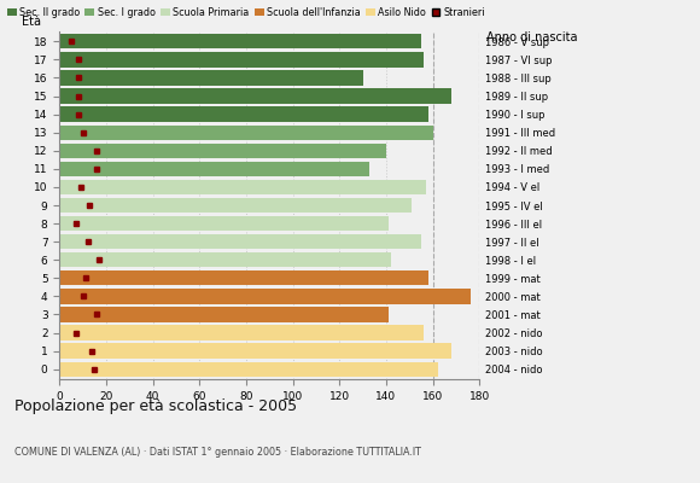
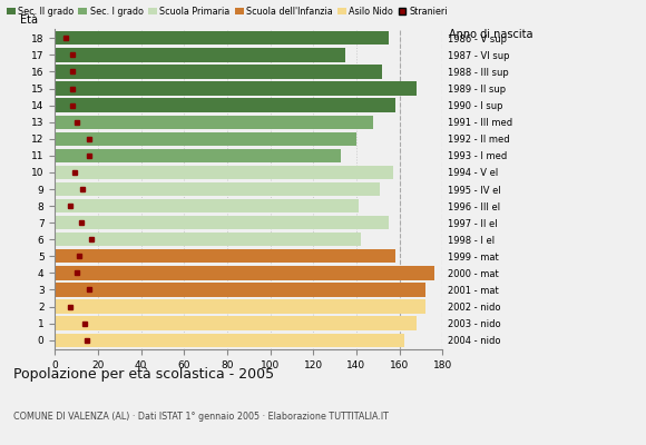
17: 156 -> 135
16: 130 -> 152
13: 160 -> 148
3: 141 -> 172
2: 156 -> 172
